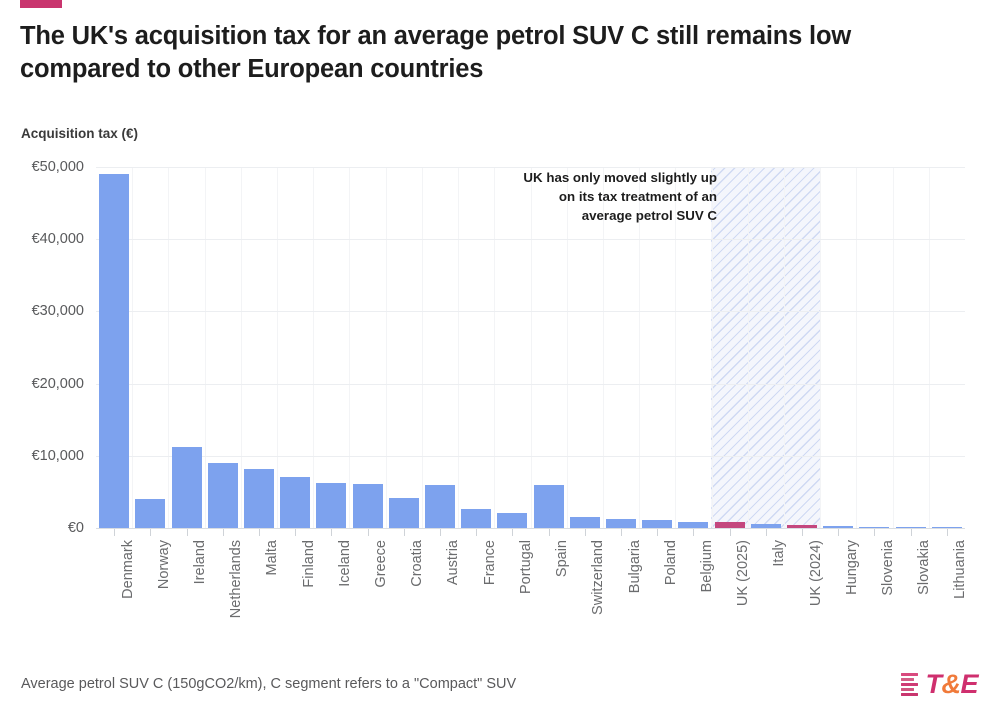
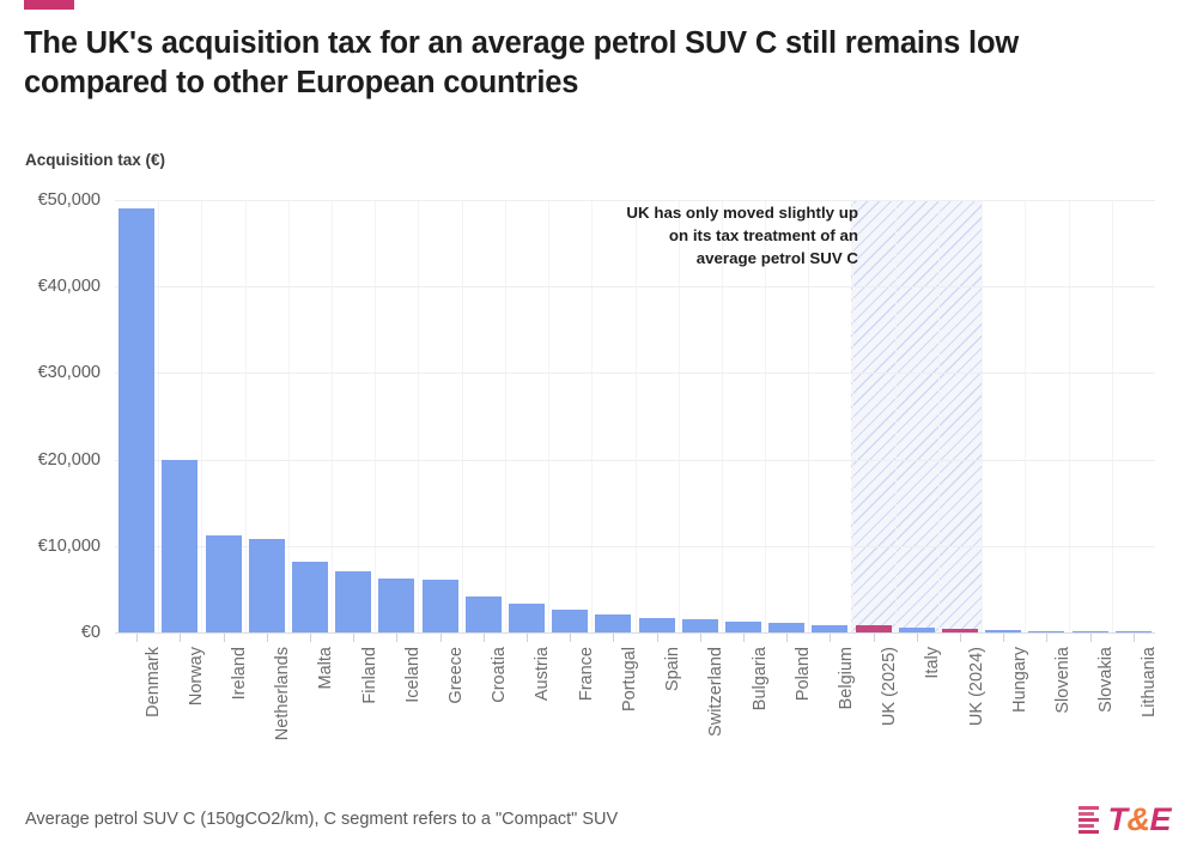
Norway: €4000 -> €20000
Netherlands: €9000 -> €11000
Austria: €6000 -> €3000
Spain: €6000 -> €2000
